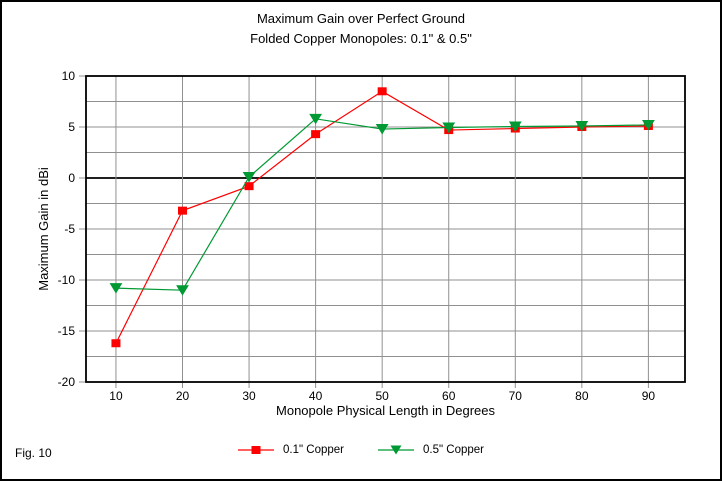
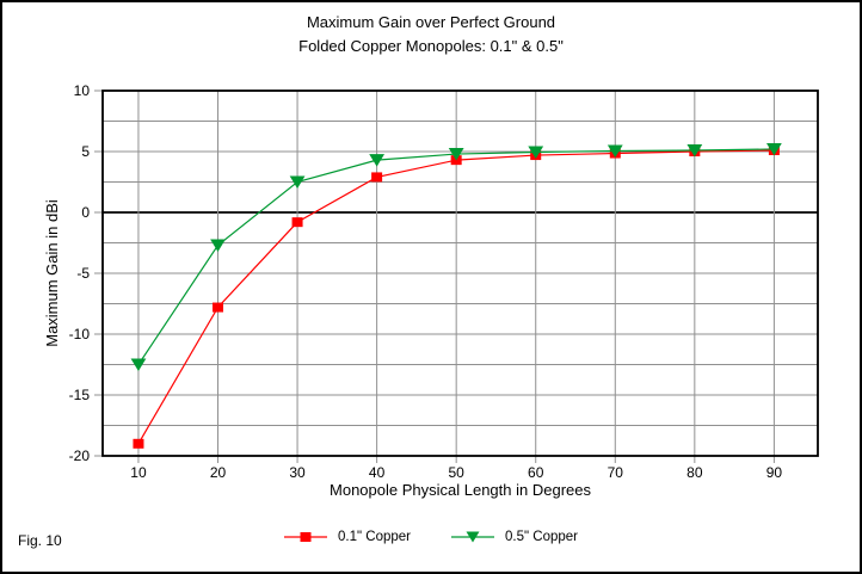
0.1" Copper/10: -16.2 -> -19.0
0.5" Copper/10: -10.8 -> -12.5
0.1" Copper/20: -3.2 -> -7.8
0.5" Copper/20: -11.0 -> -2.7
0.5" Copper/30: 0.1 -> 2.5
0.1" Copper/40: 4.3 -> 2.9
0.5" Copper/40: 5.8 -> 4.3
0.1" Copper/50: 8.5 -> 4.3
